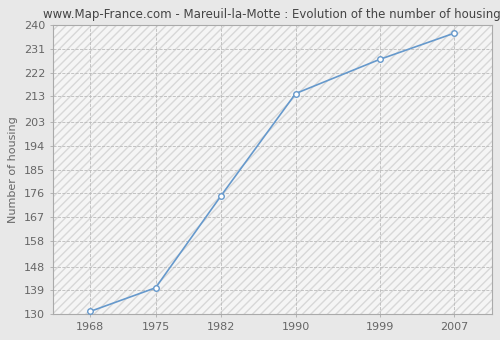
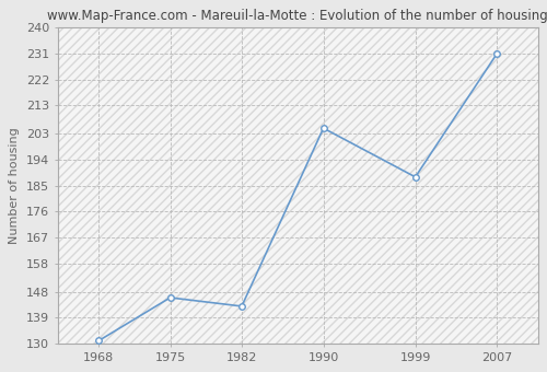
1975: 140 -> 146
1982: 175 -> 143
1990: 214 -> 205
1999: 227 -> 188
2007: 237 -> 231
